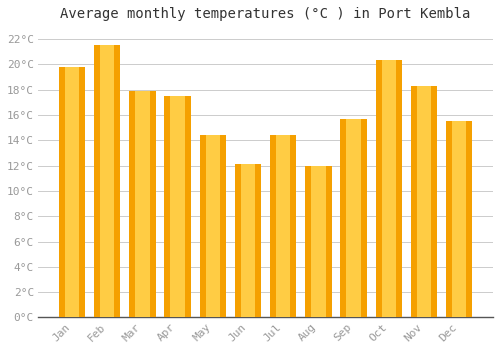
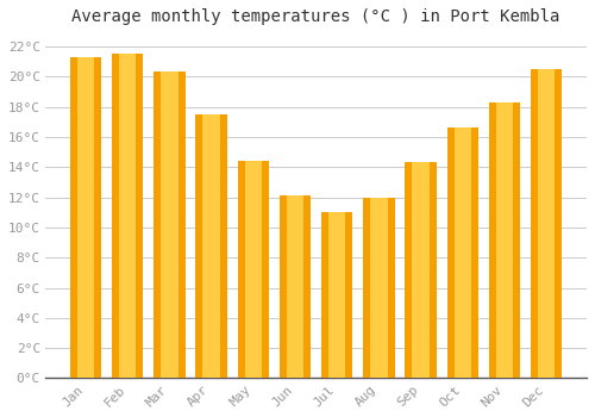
Jan: 19.8°C -> 21.3°C
Mar: 17.9°C -> 20.3°C
Jul: 14.4°C -> 11.0°C
Sep: 15.7°C -> 14.3°C
Oct: 20.3°C -> 16.6°C
Dec: 15.5°C -> 20.5°C
